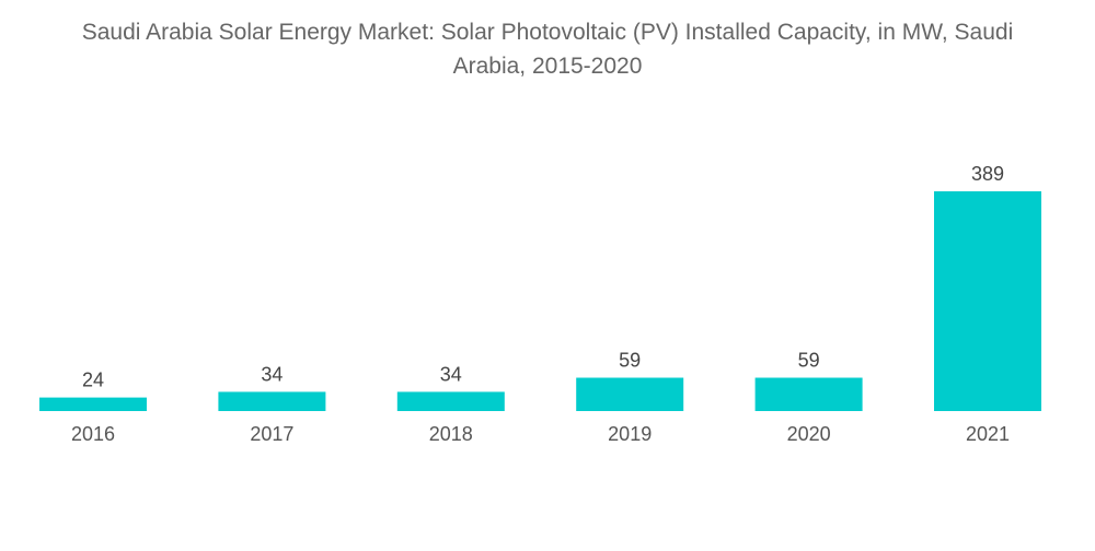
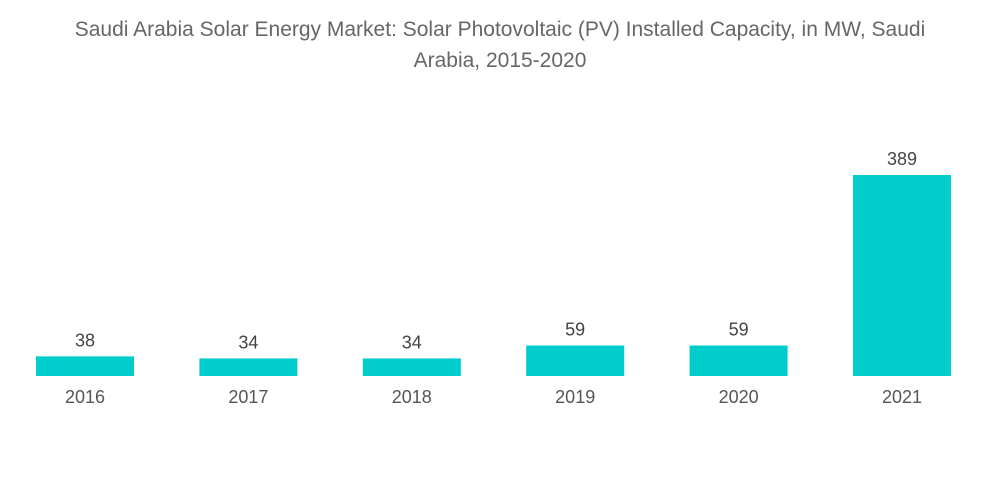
2016: 24 -> 38
